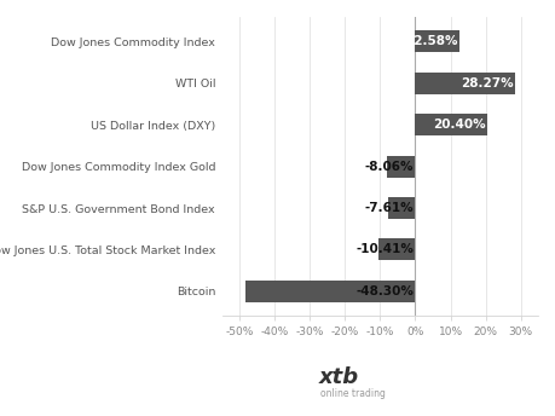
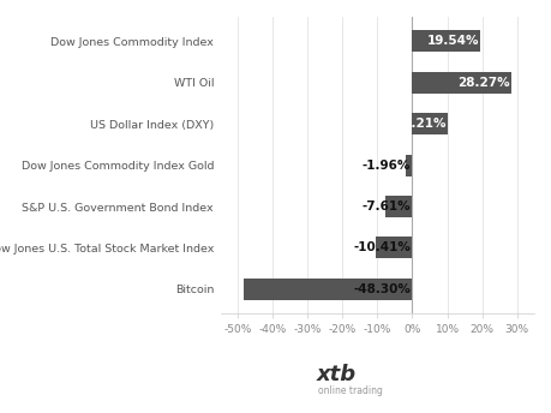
Dow Jones Commodity Index: 12.58% -> 19.54%
US Dollar Index (DXY): 20.40% -> 10.21%
Dow Jones Commodity Index Gold: -8.06% -> -1.96%
